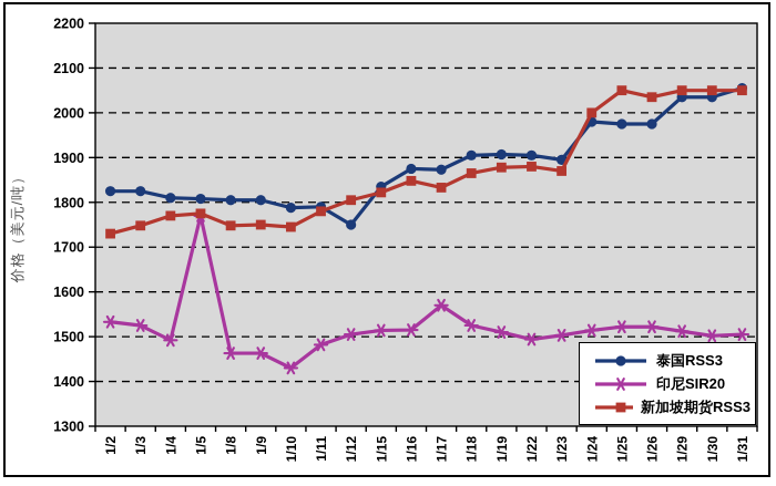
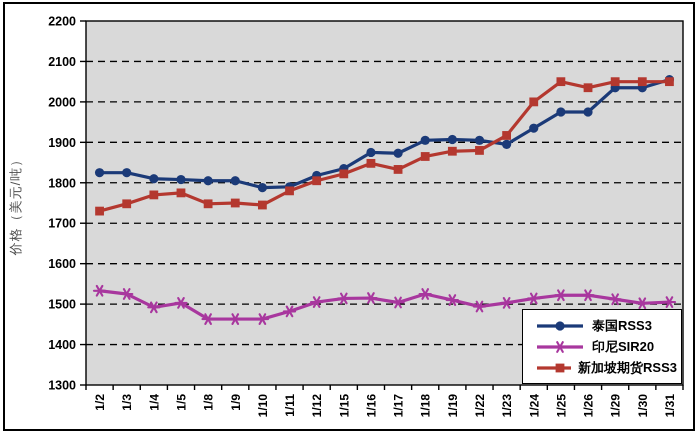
印尼SIR20/1/5: 1770 -> 1500
印尼SIR20/1/10: 1430 -> 1460
泰国RSS3/1/12: 1750 -> 1820
印尼SIR20/1/17: 1570 -> 1500
新加坡期货RSS3/1/23: 1870 -> 1920
泰国RSS3/1/24: 1980 -> 1940
